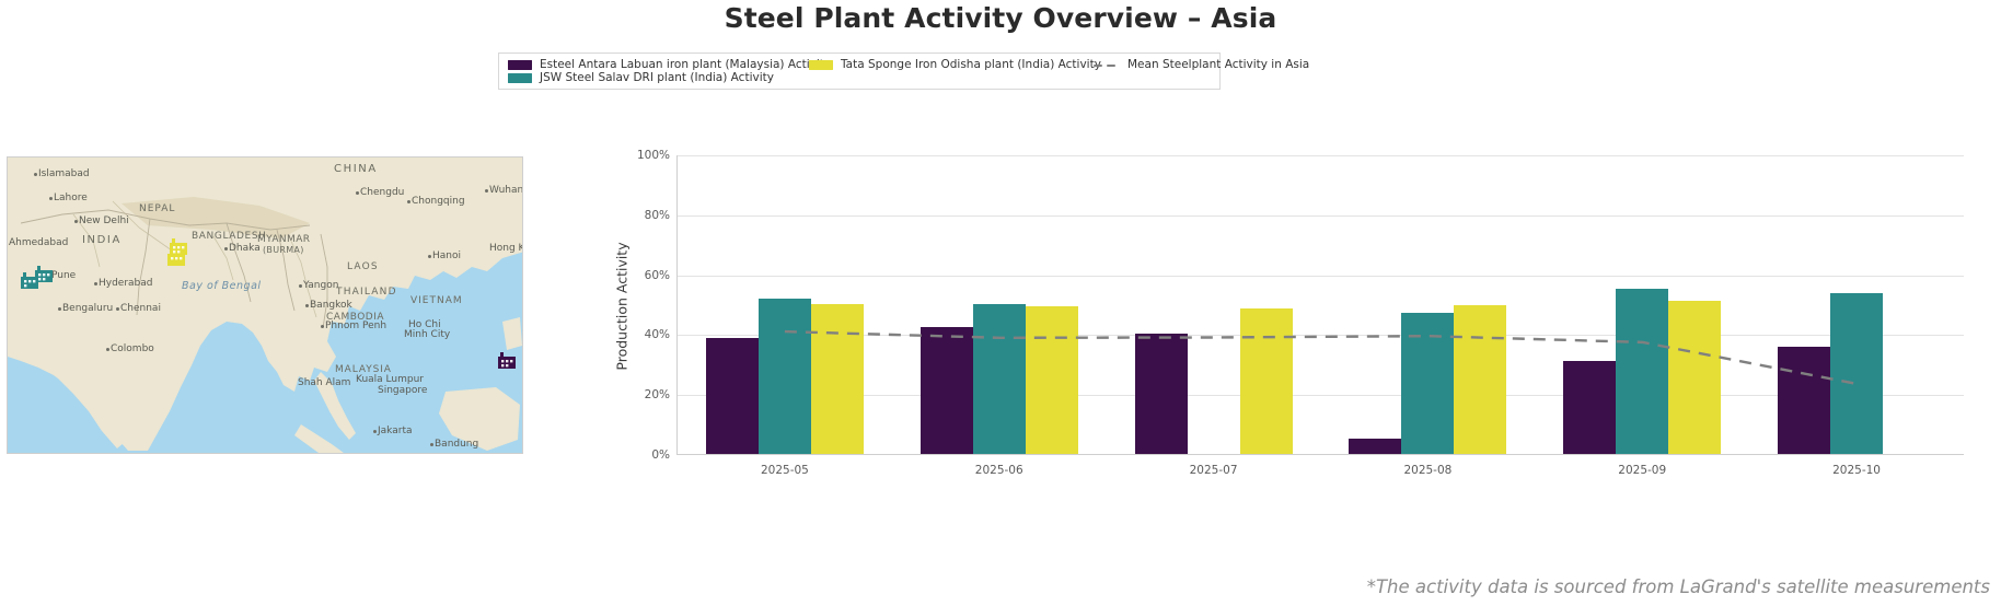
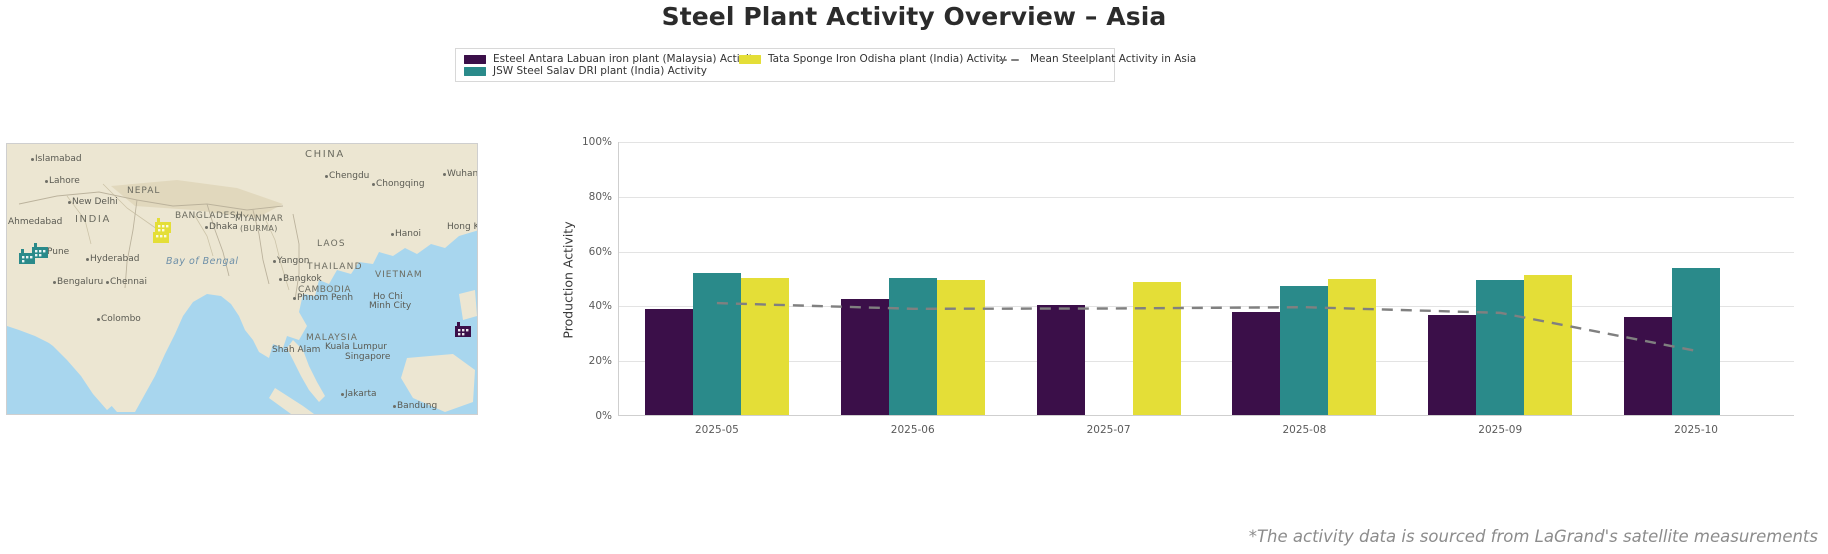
Esteel Antara Labuan iron plant (Malaysia) Activity/2025-08: 5% -> 38%
Esteel Antara Labuan iron plant (Malaysia) Activity/2025-09: 31% -> 36%
JSW Steel Salav DRI plant (India) Activity/2025-09: 55% -> 49%
